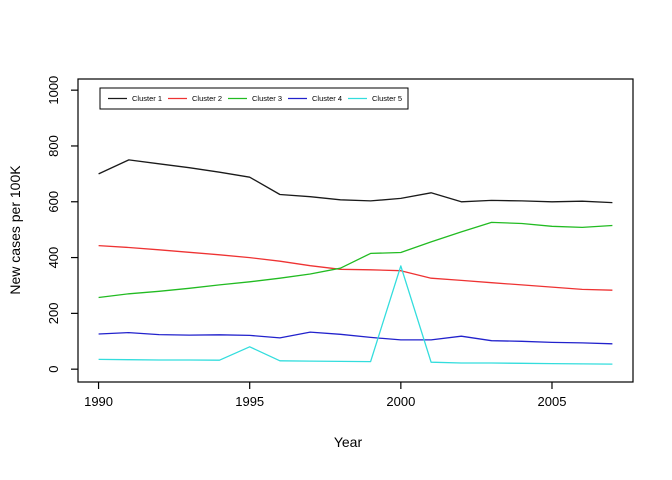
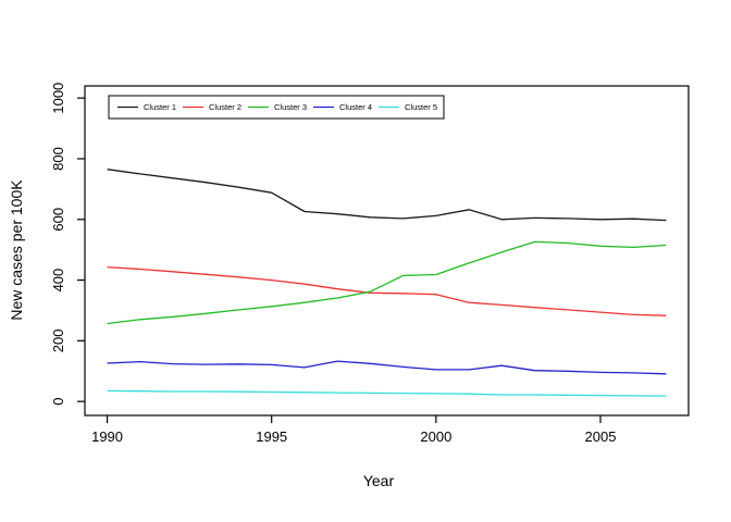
Cluster 1/1990: 700 -> 760
Cluster 5/1995: 80 -> 30
Cluster 5/2000: 370 -> 30
